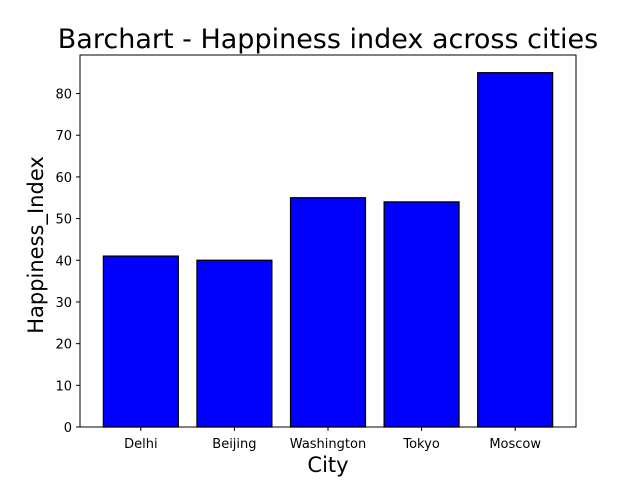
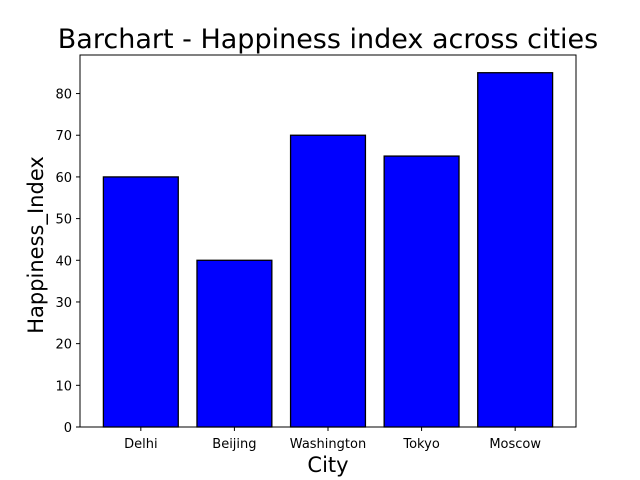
Delhi: 41 -> 60
Washington: 55 -> 70
Tokyo: 54 -> 65
